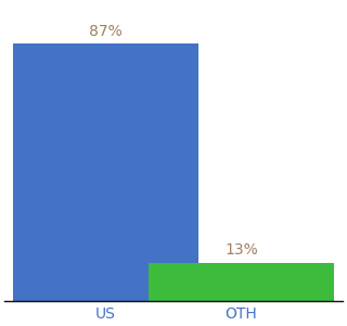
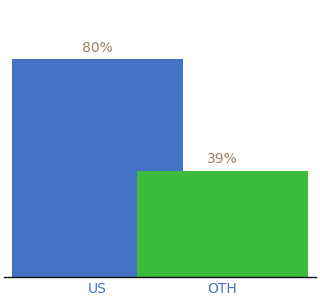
US: 87% -> 80%
OTH: 13% -> 39%
